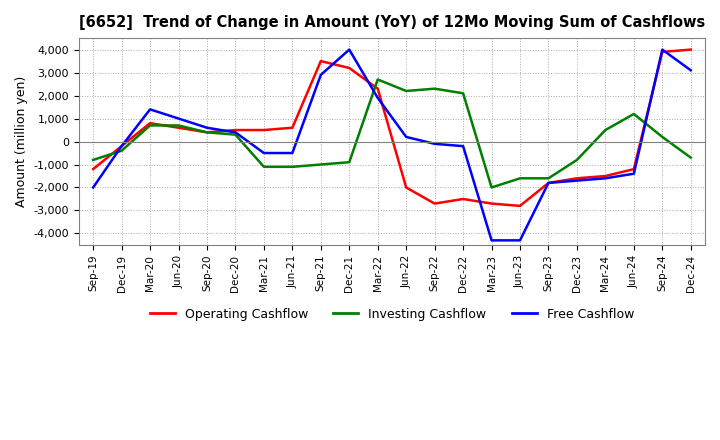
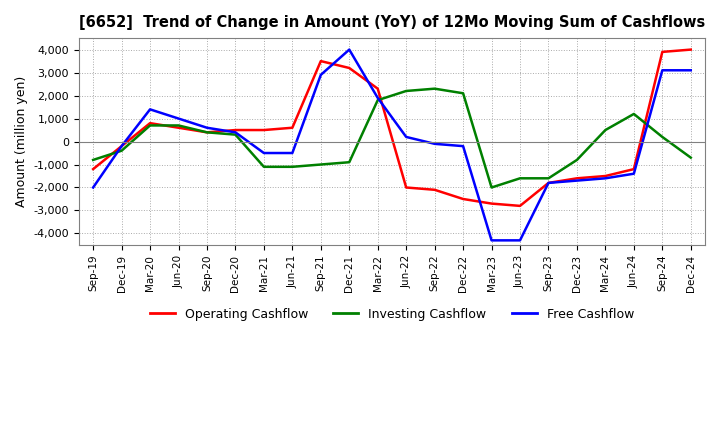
Investing Cashflow/Mar-22: 2,700 -> 1,800
Operating Cashflow/Sep-22: -2,700 -> -2,100
Free Cashflow/Sep-24: 4,000 -> 3,100
